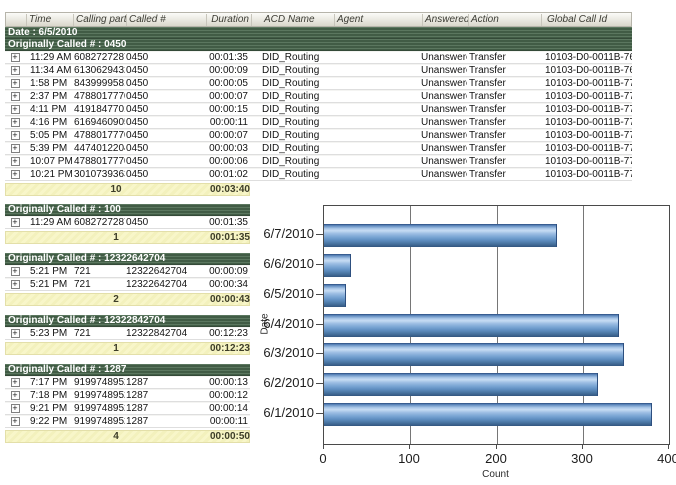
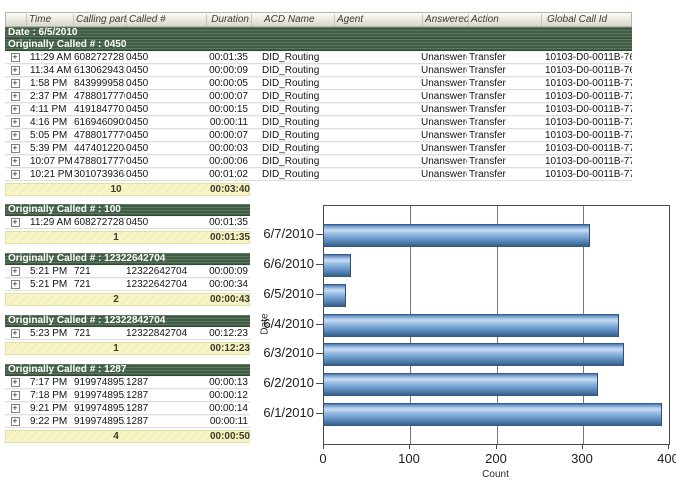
6/7/2010: 270 -> 310
6/1/2010: 380 -> 390
